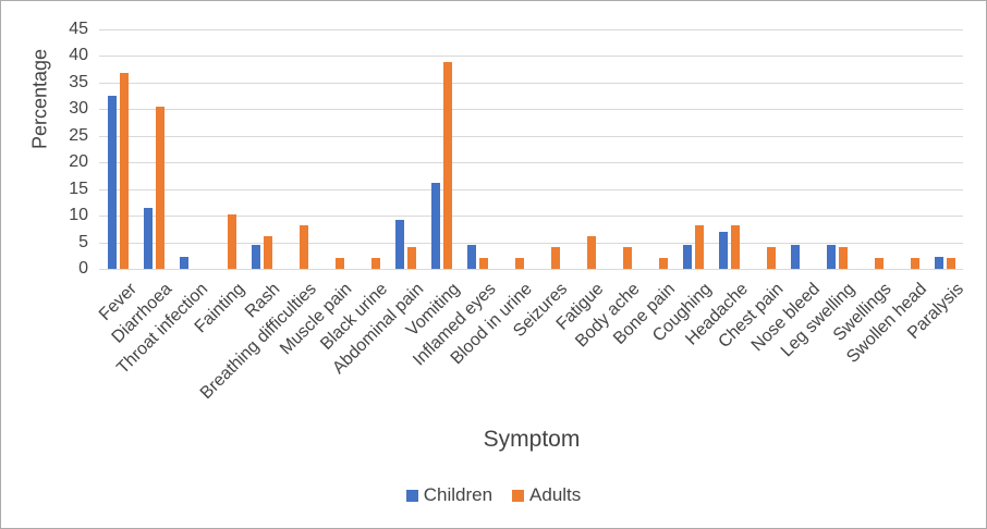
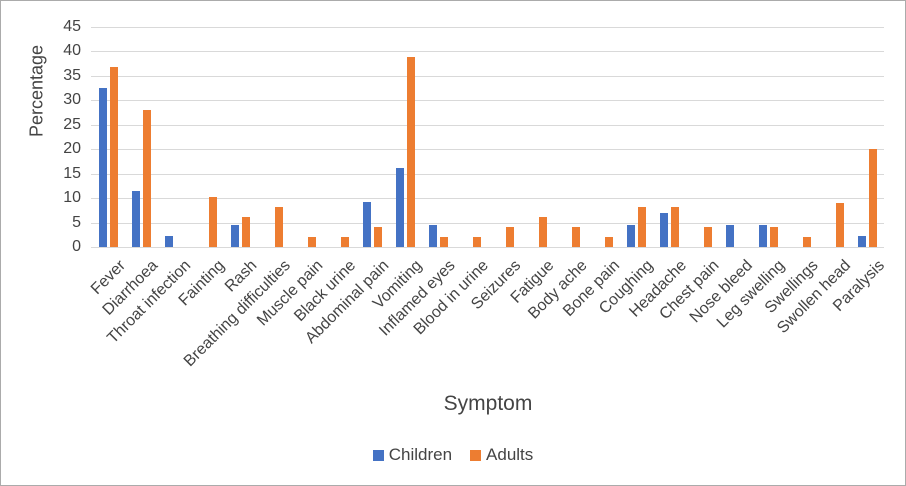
Adults/Diarrhoea: 30 -> 28
Adults/Swollen head: 2 -> 9
Adults/Paralysis: 2 -> 20
